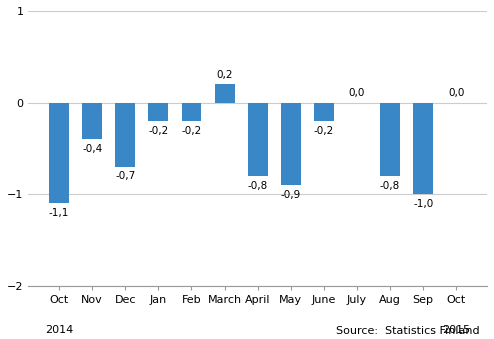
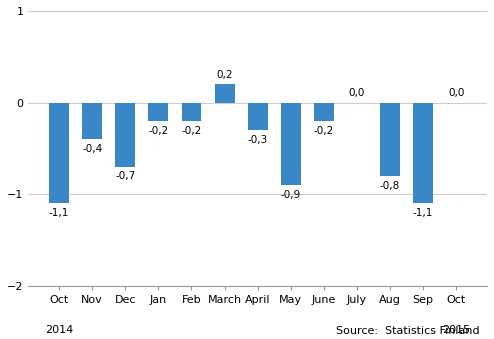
April: -0,8 -> -0,3
Sep: -1,0 -> -1,1
